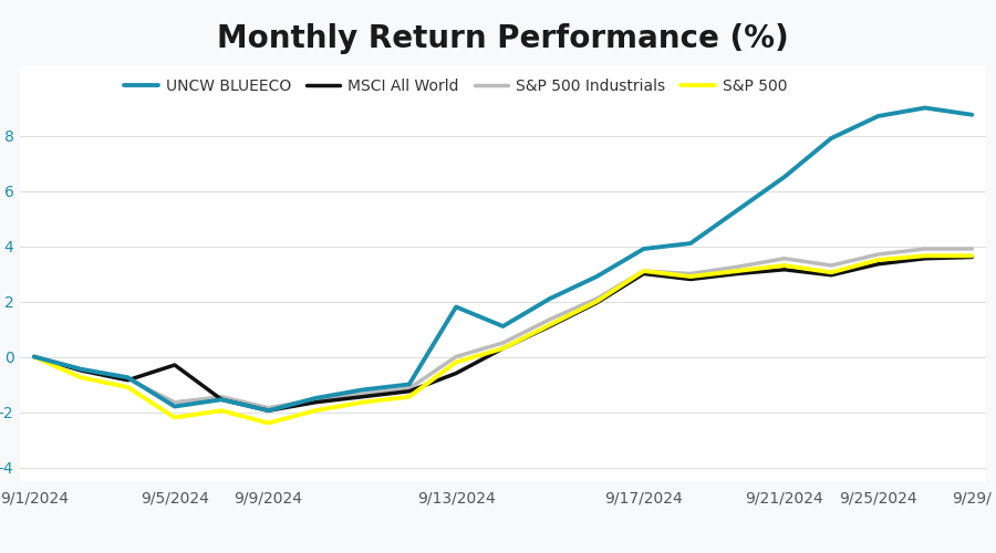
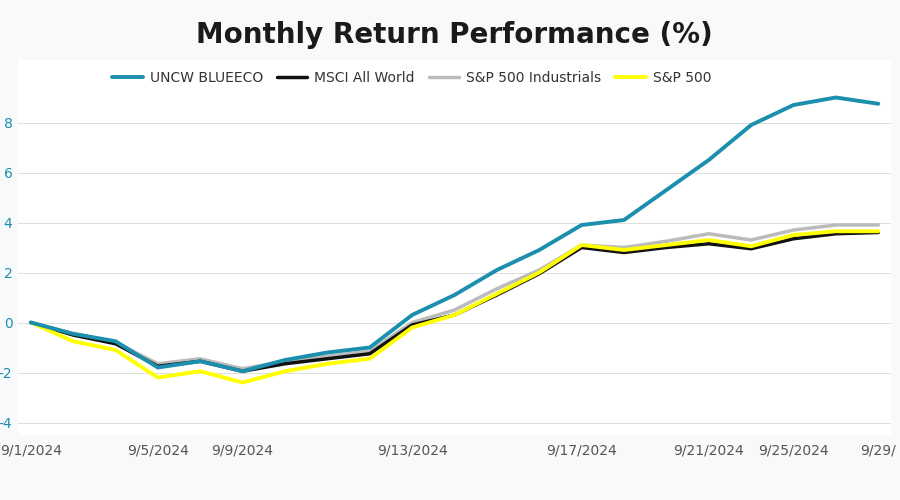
MSCI All World/9/5/2024: -0.30 -> -1.75
UNCW BLUEECO/9/13/2024: 1.80 -> 0.30
MSCI All World/9/13/2024: -0.60 -> -0.10
